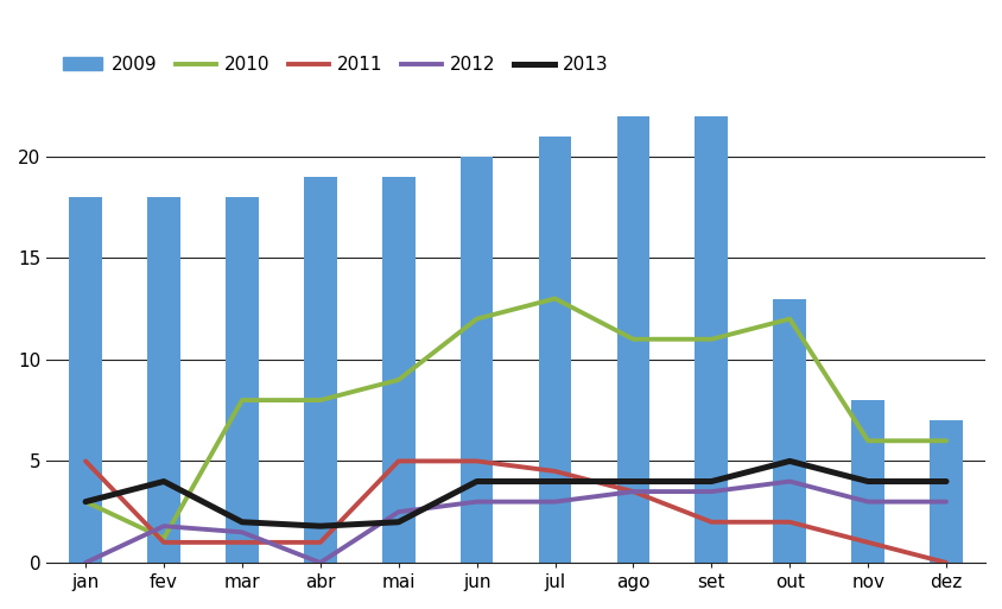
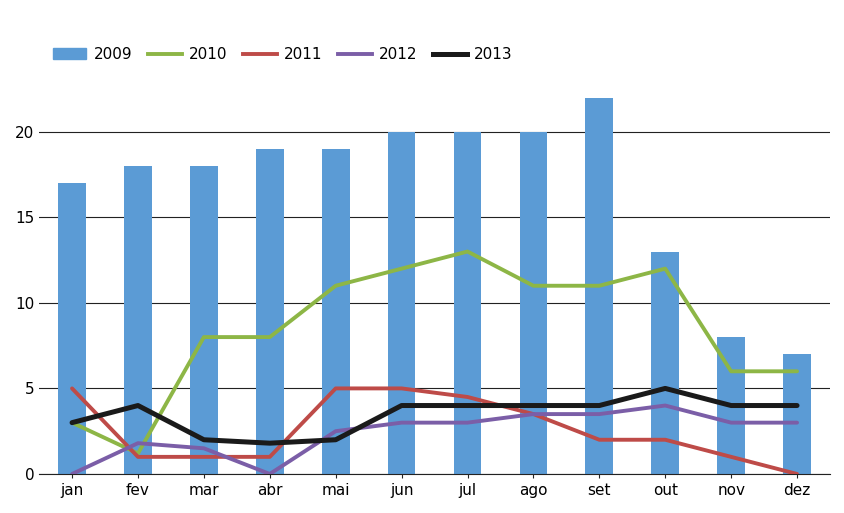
2009/jan: 18 -> 17
2010/mai: 9.0 -> 11.0
2009/jul: 21 -> 20
2009/ago: 22 -> 20
